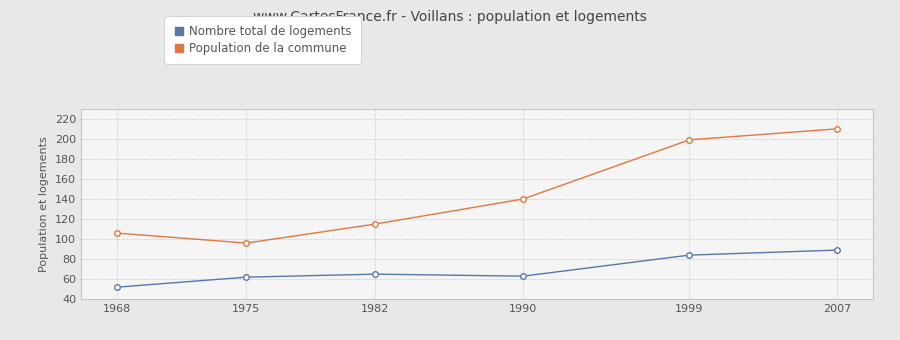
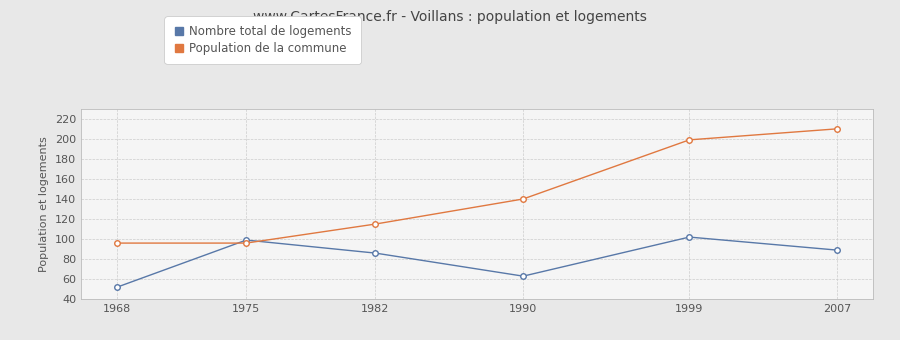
Population de la commune/1968: 106 -> 96
Nombre total de logements/1975: 62 -> 99
Nombre total de logements/1982: 65 -> 86
Nombre total de logements/1999: 84 -> 102
